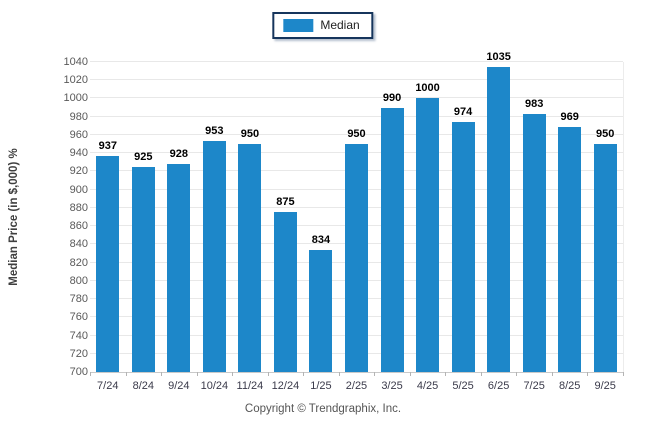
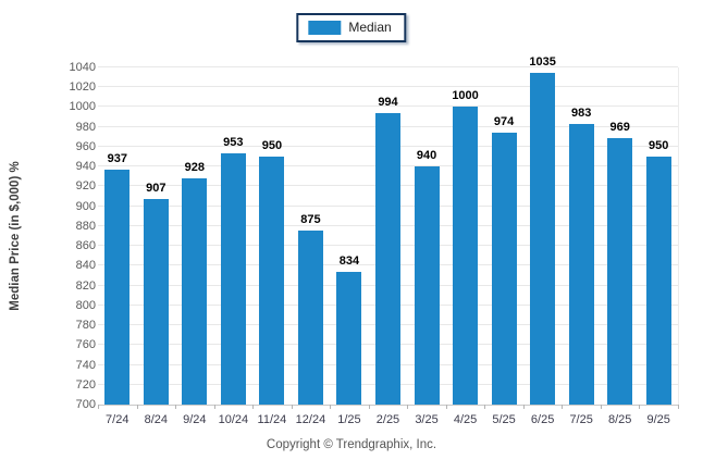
8/24: 925 -> 907
2/25: 950 -> 994
3/25: 990 -> 940
